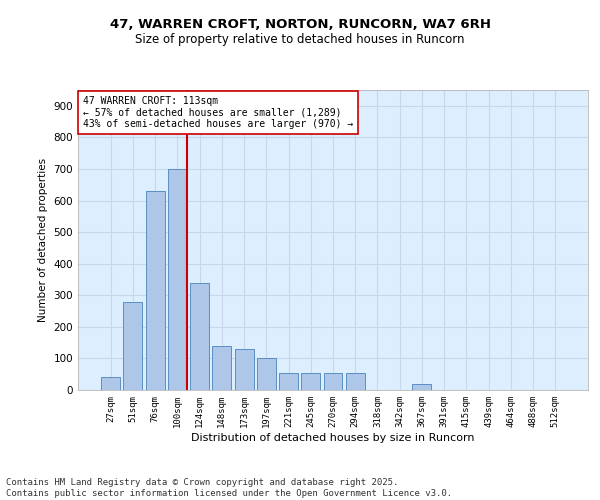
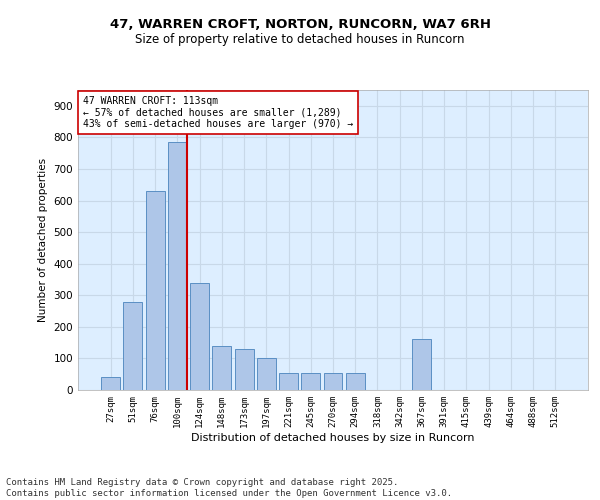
100sqm: 700 -> 785
367sqm: 20 -> 160
